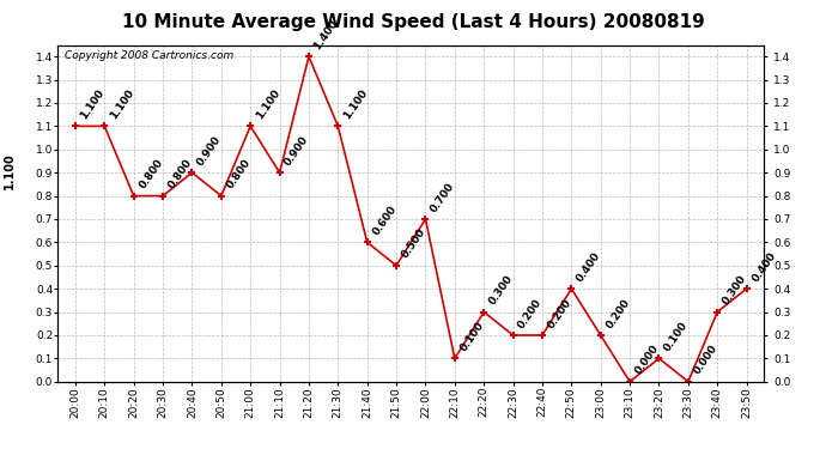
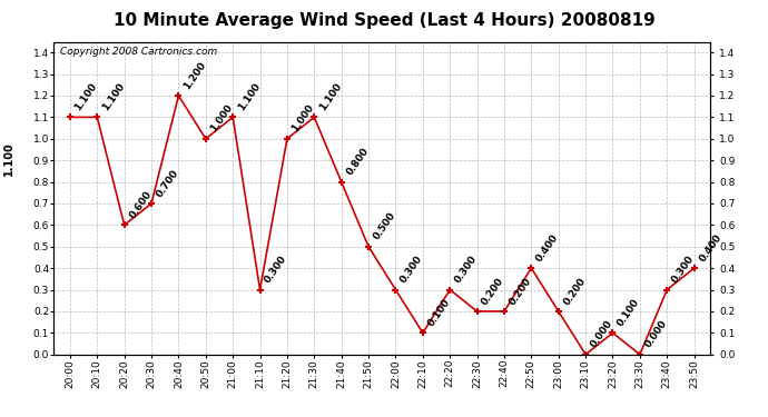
20:20: 0.800 -> 0.600
20:30: 0.800 -> 0.700
20:40: 0.900 -> 1.200
20:50: 0.800 -> 1.000
21:10: 0.900 -> 0.300
21:20: 1.4 -> 1.0
21:40: 0.600 -> 0.800
22:00: 0.700 -> 0.300
